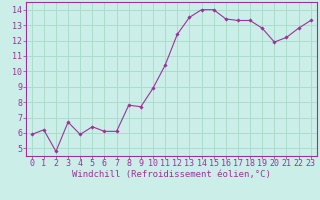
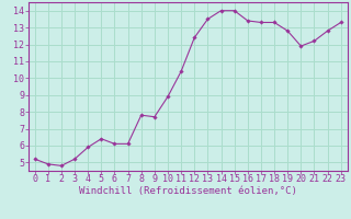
0: 5.9 -> 5.2
1: 6.2 -> 4.9
3: 6.7 -> 5.2
